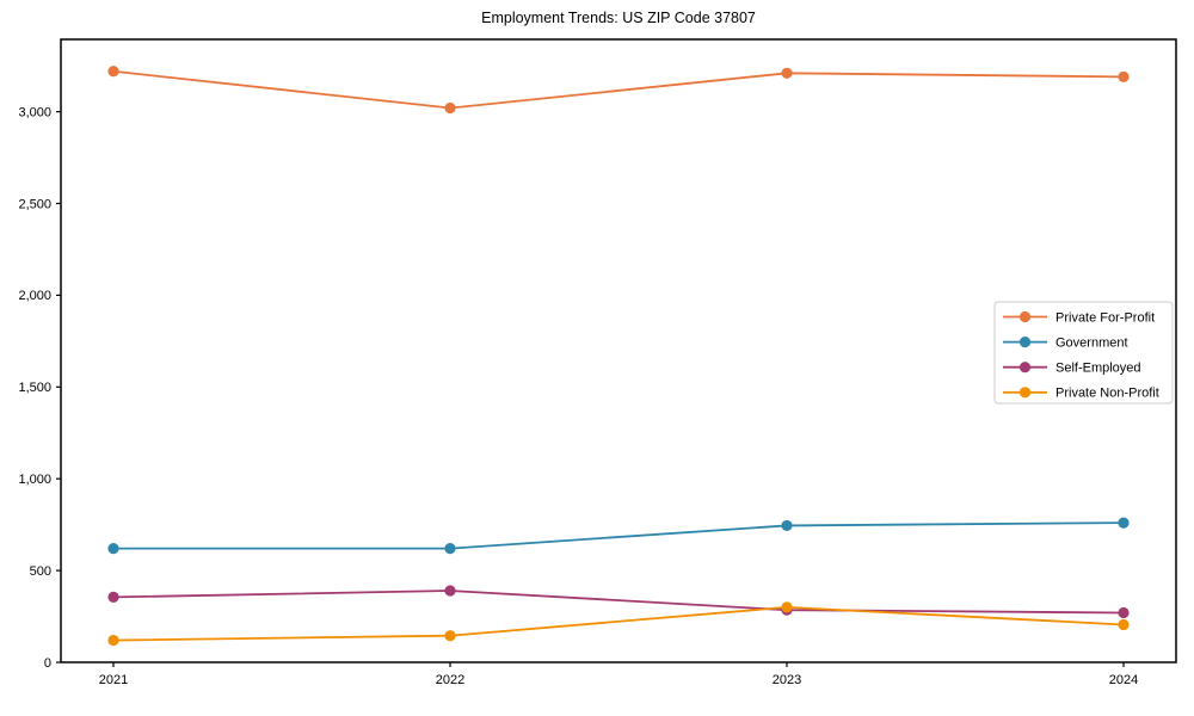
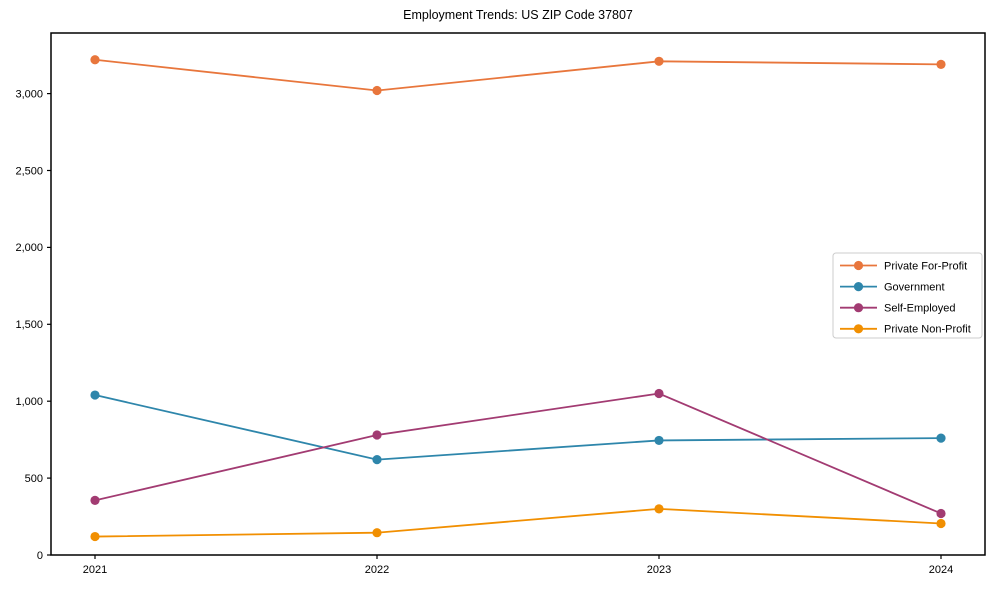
Government/2021: 620 -> 1040
Self-Employed/2022: 390 -> 780
Self-Employed/2023: 280 -> 1050
